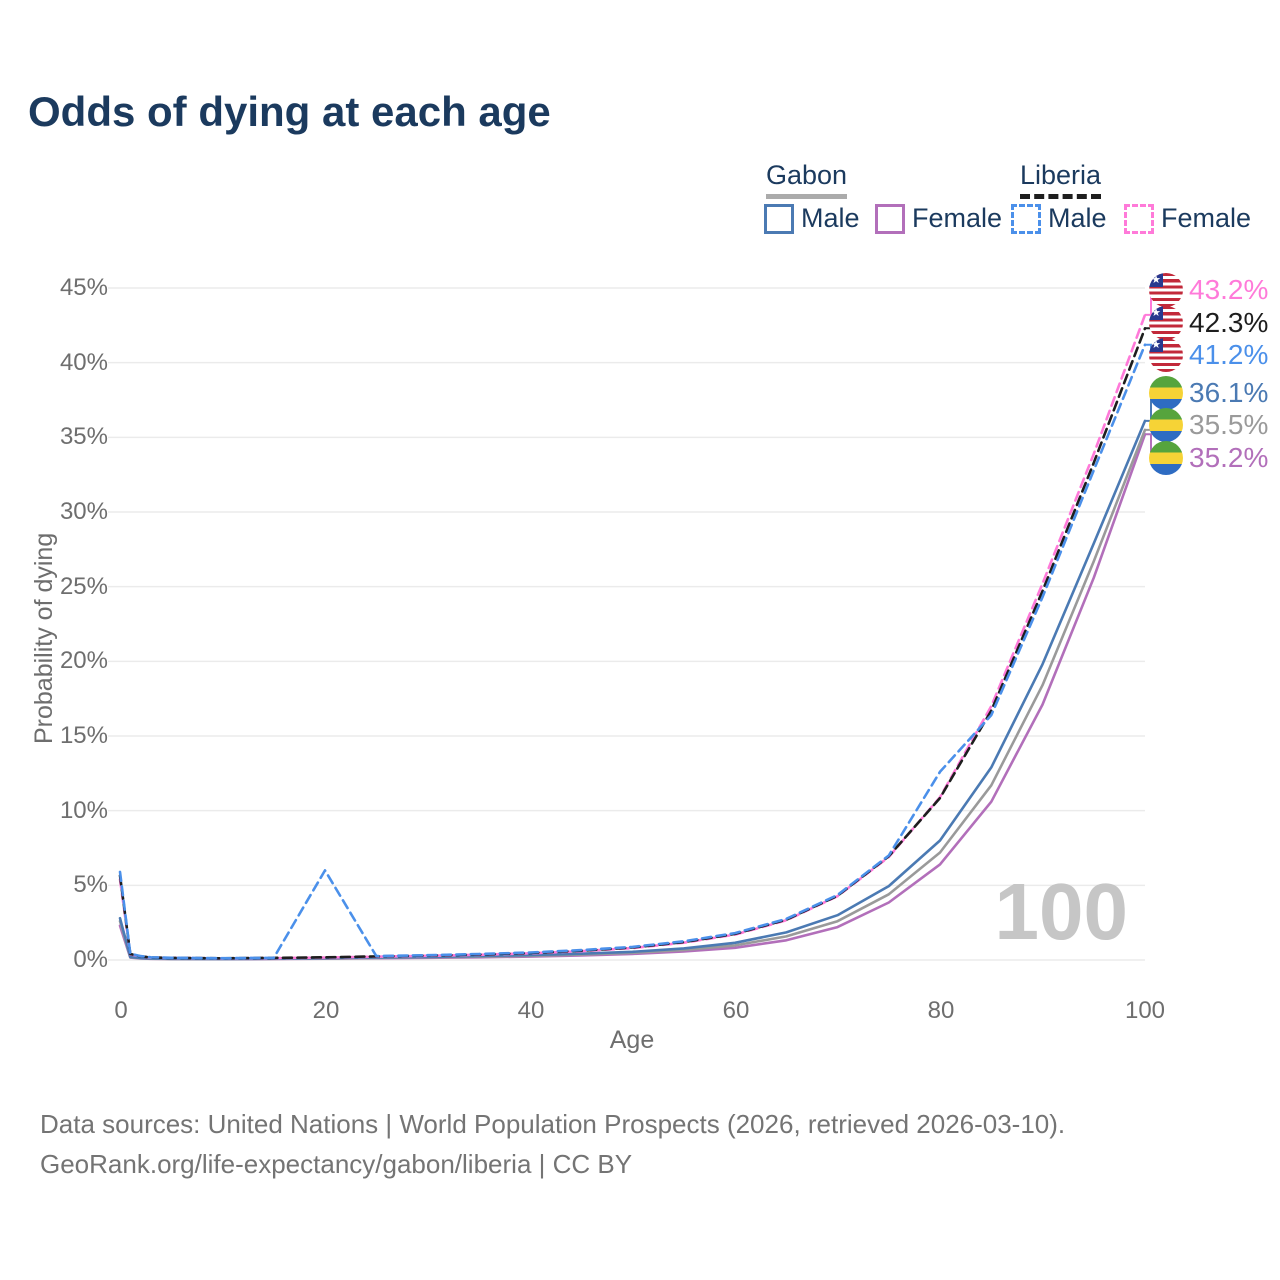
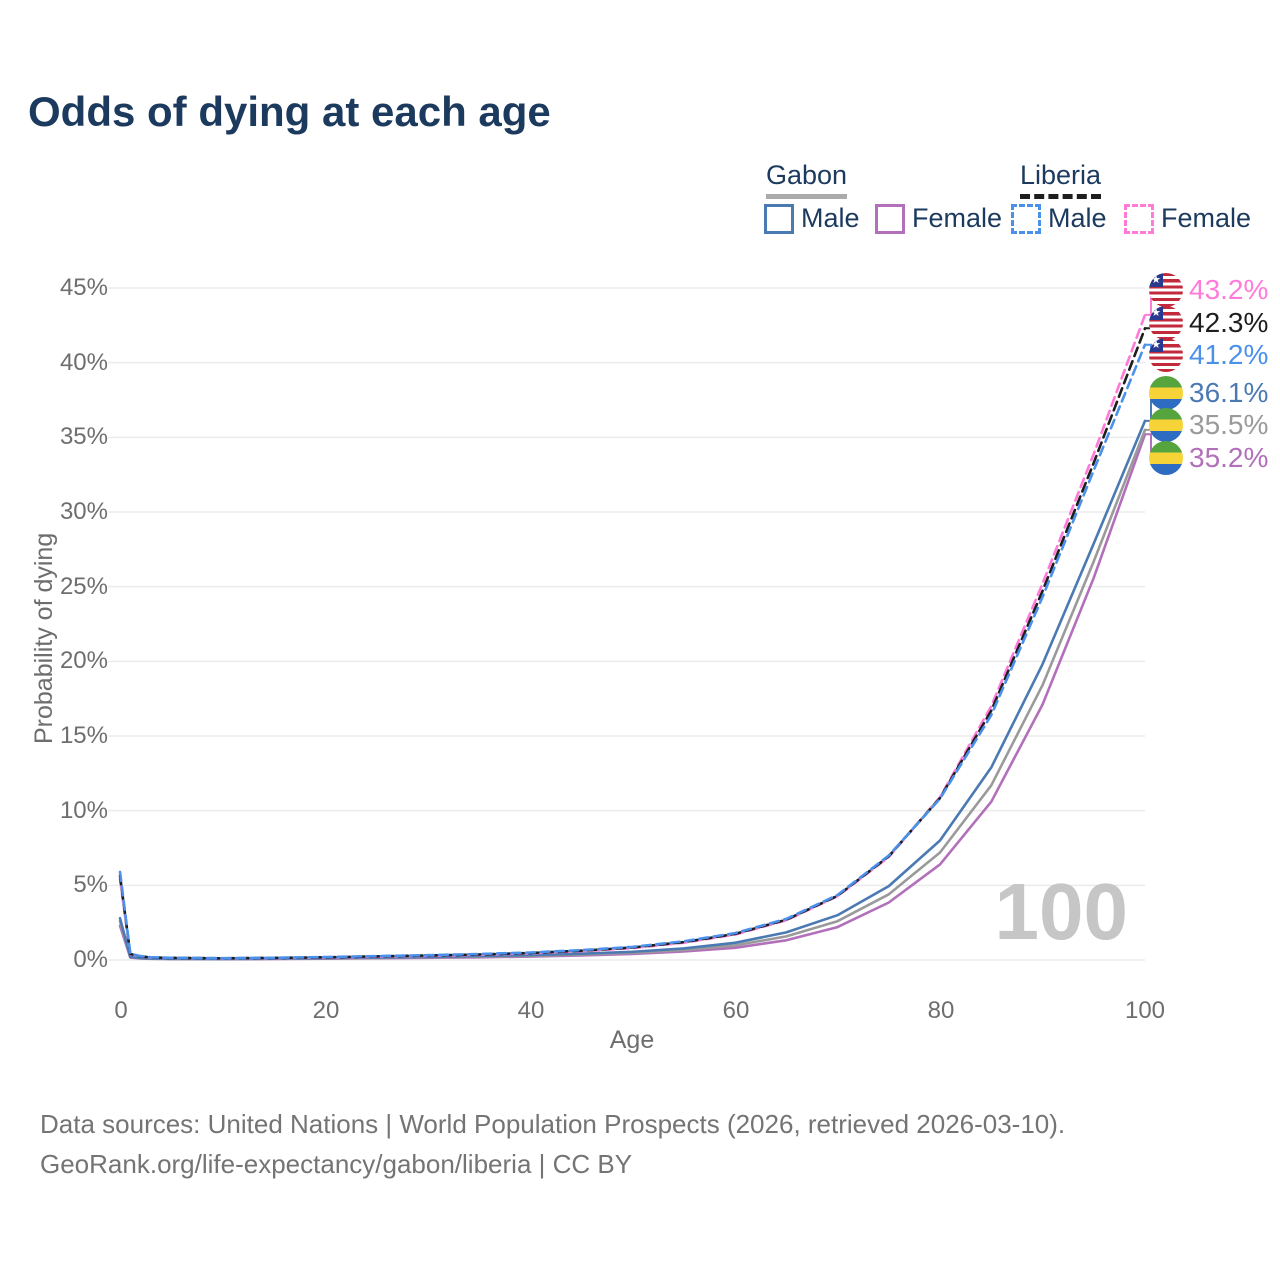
Liberia Male/20: 6.0% -> 0.2%
Liberia Male/80: 12.6% -> 10.8%
